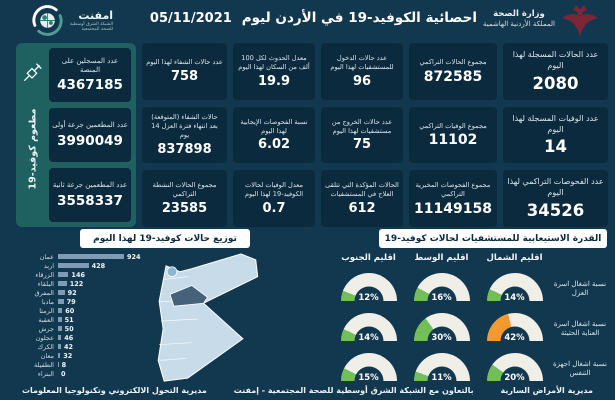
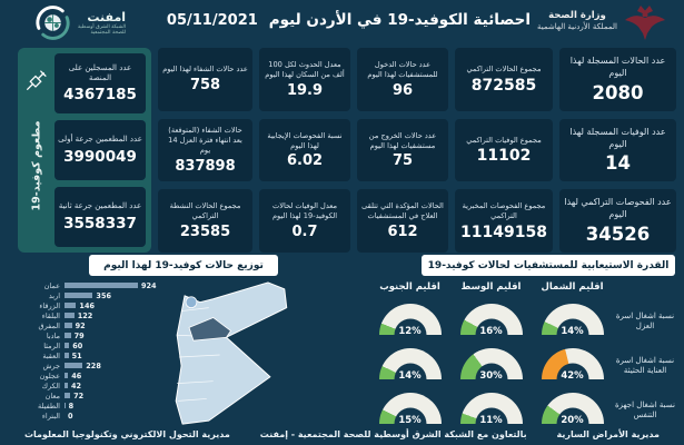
توزيع حالات كوفيد-19 لهذا اليوم/اربد: 428 -> 356
توزيع حالات كوفيد-19 لهذا اليوم/جرش: 50 -> 228
توزيع حالات كوفيد-19 لهذا اليوم/معان: 32 -> 72
